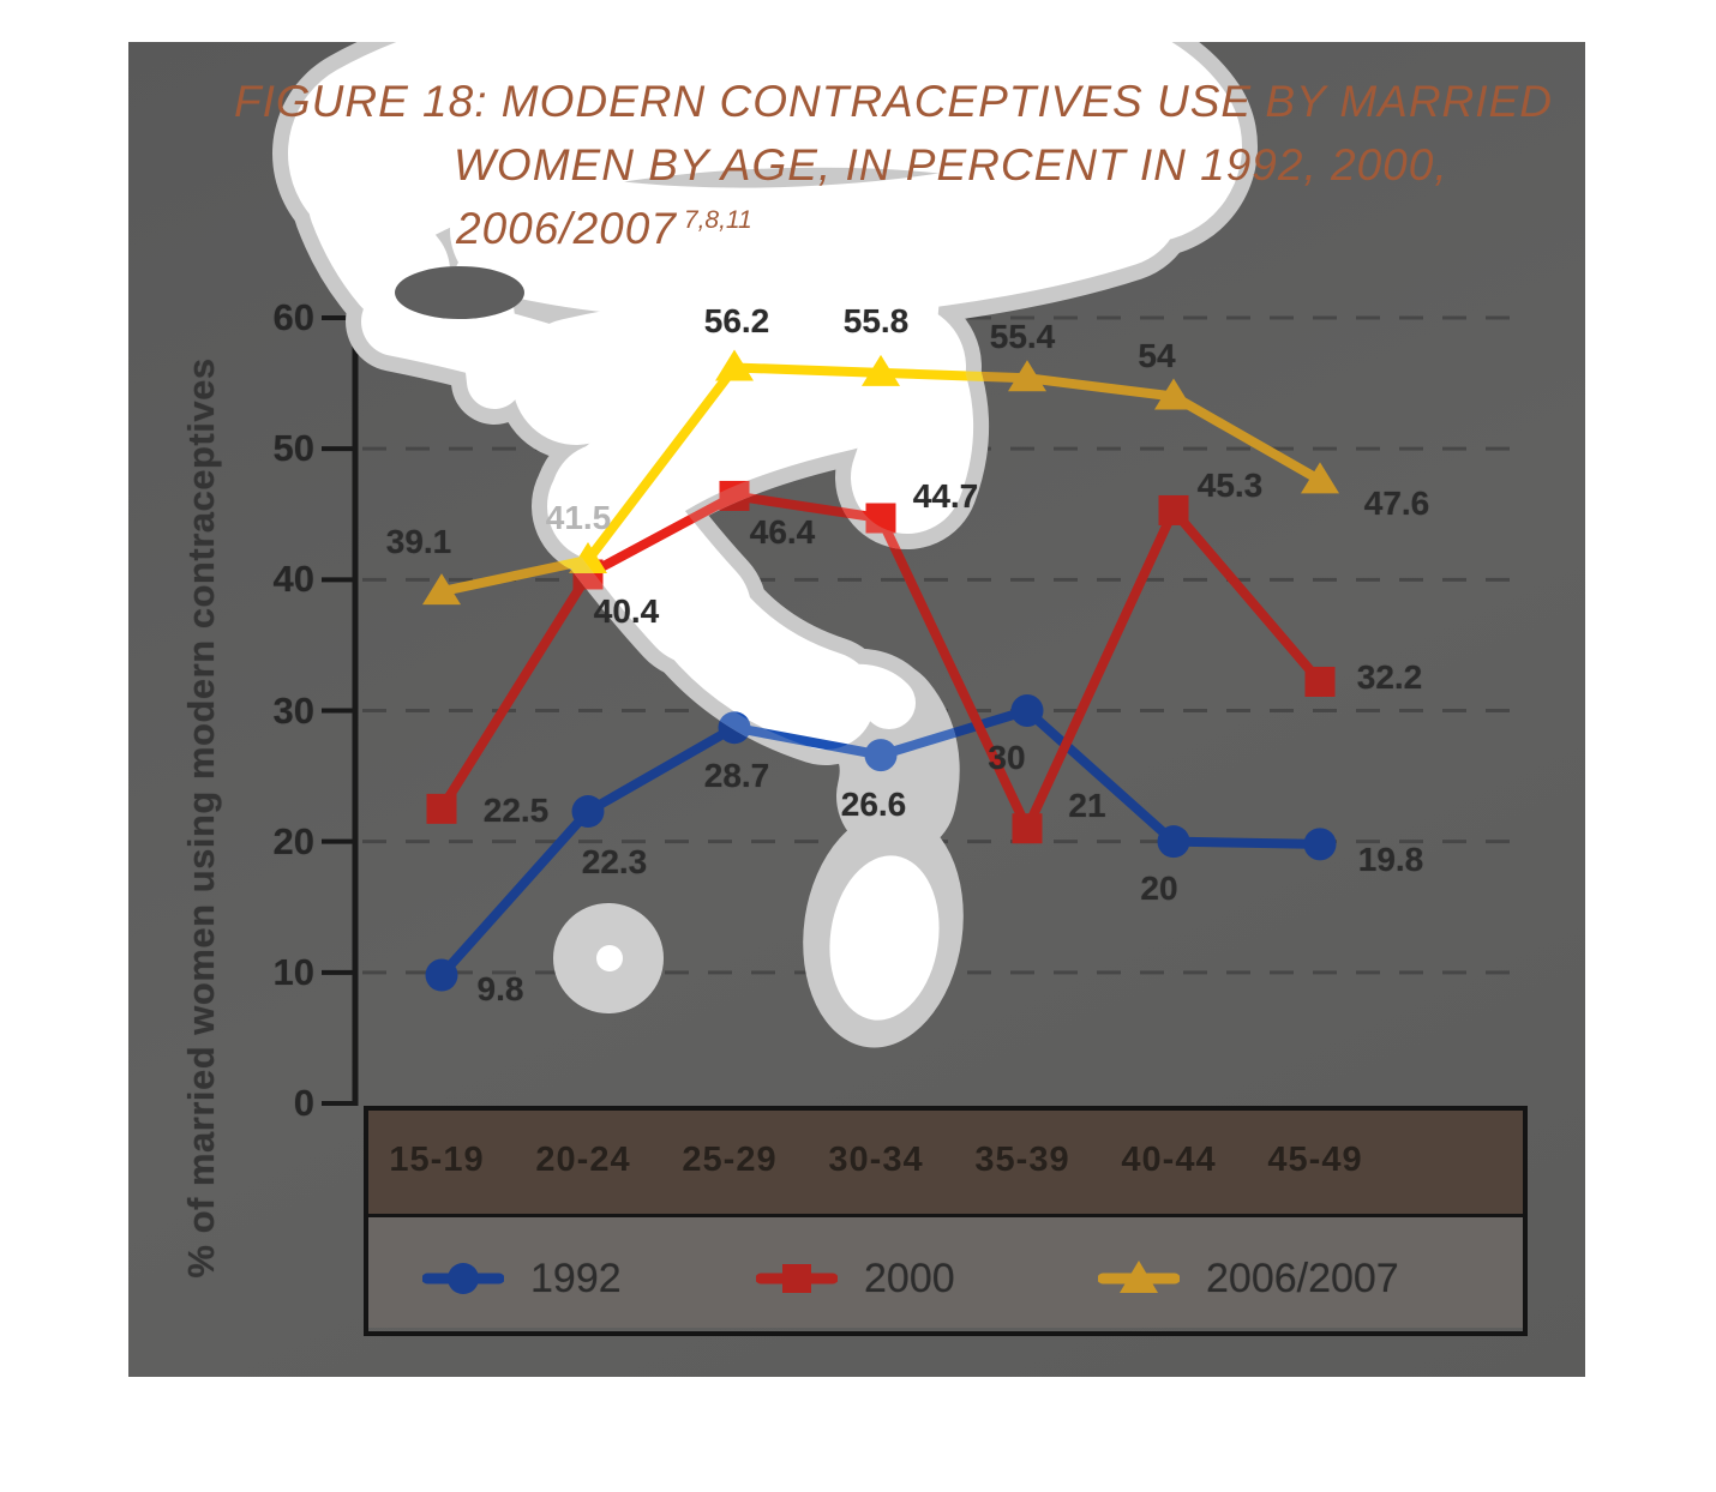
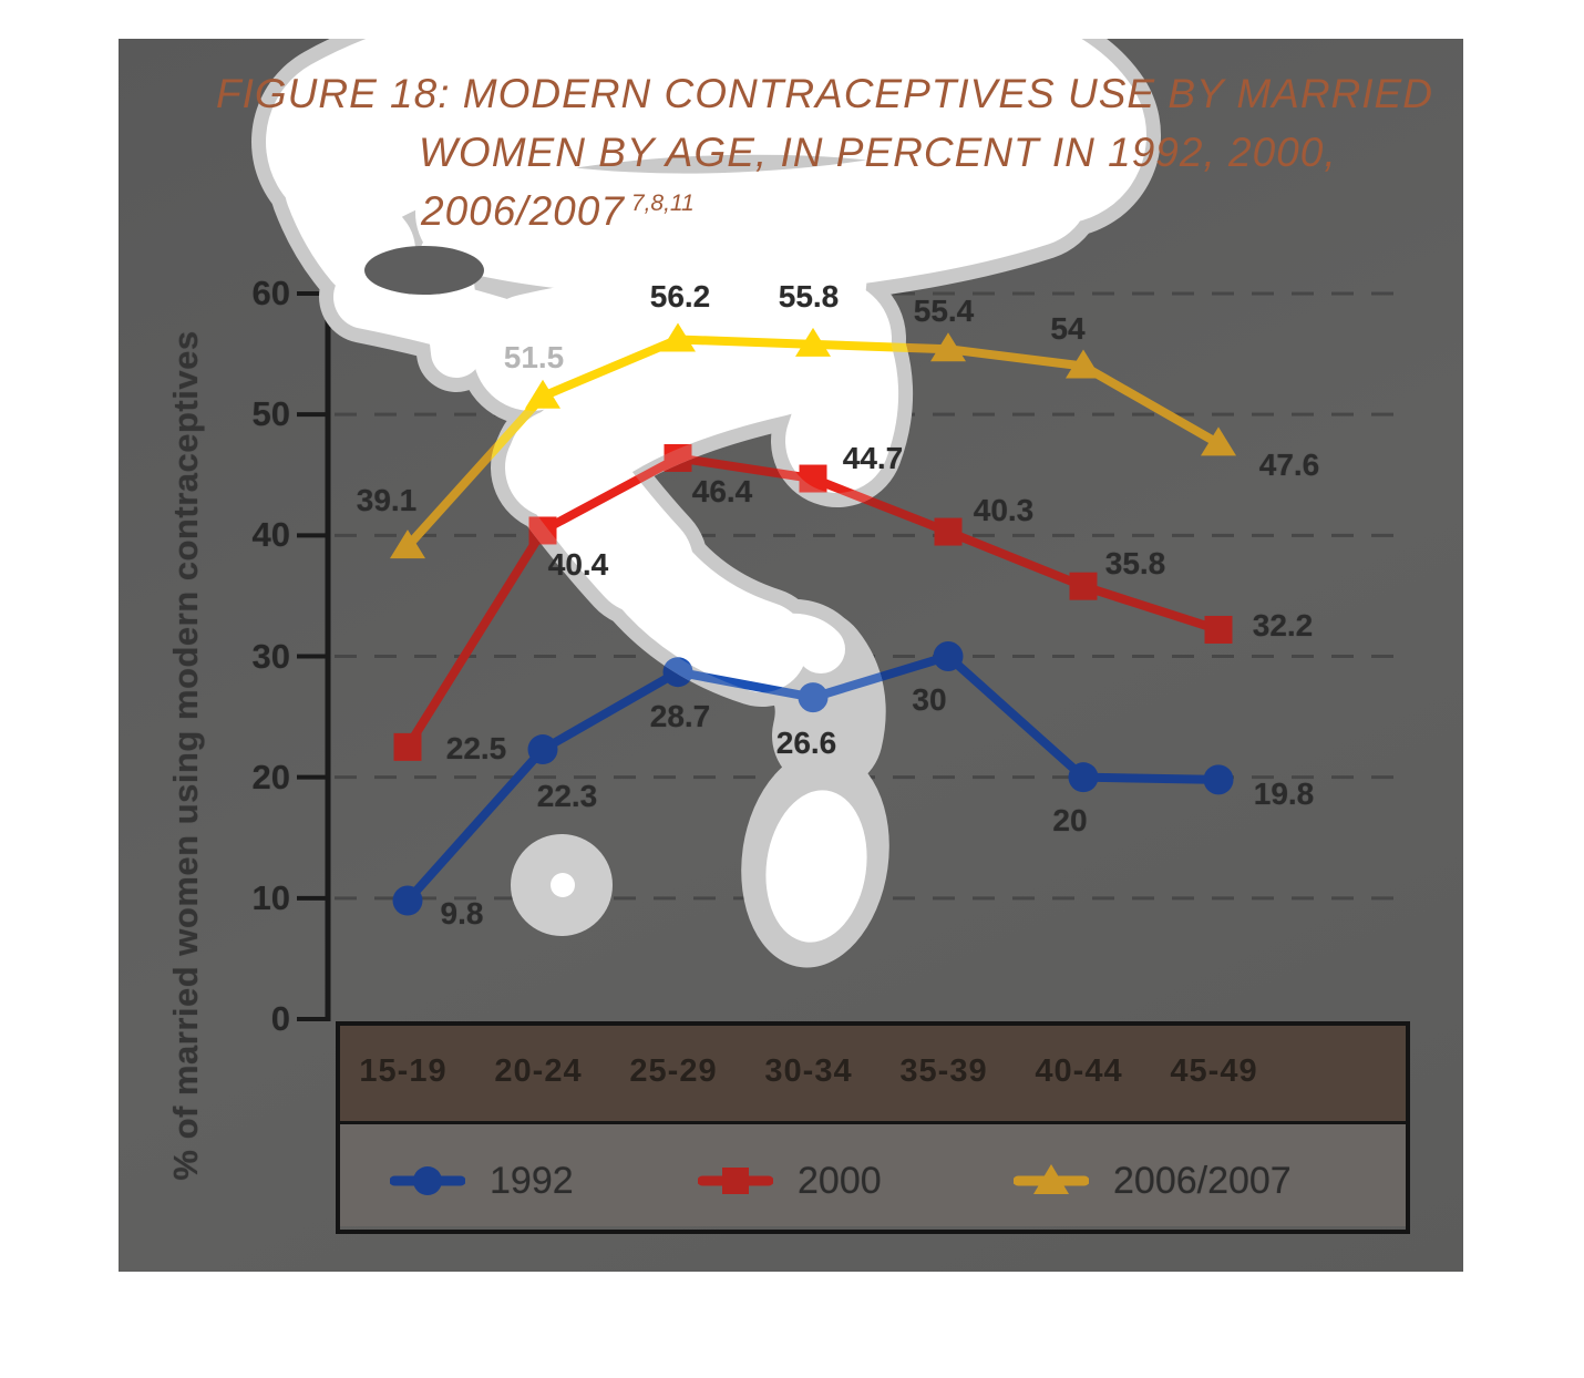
2006/2007/20-24: 41.5 -> 51.5
2000/35-39: 21 -> 40.3
2000/40-44: 45.3 -> 35.8
